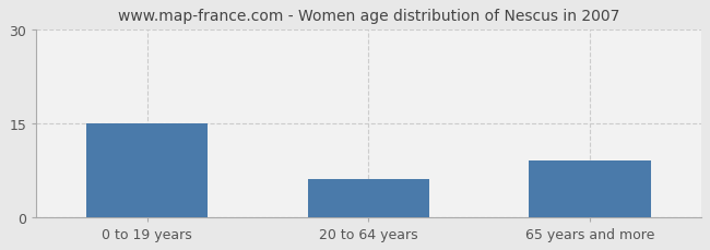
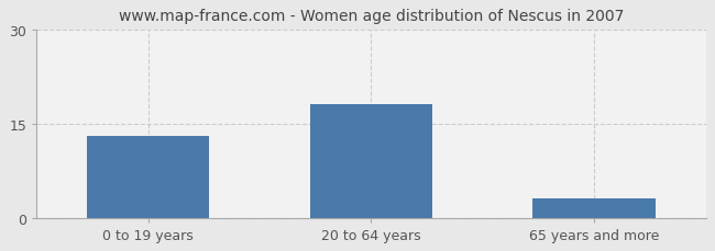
0 to 19 years: 15 -> 13
20 to 64 years: 6 -> 18
65 years and more: 9 -> 3
